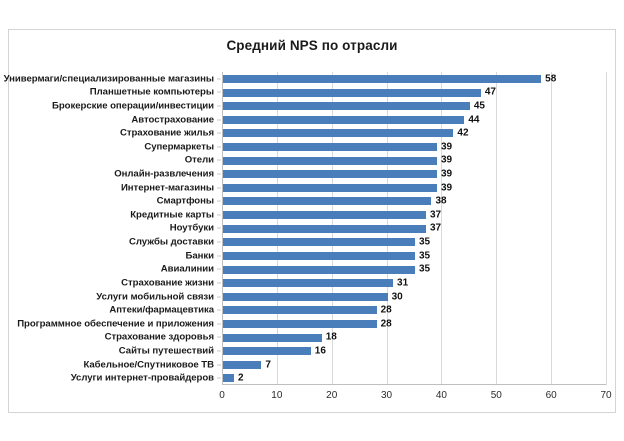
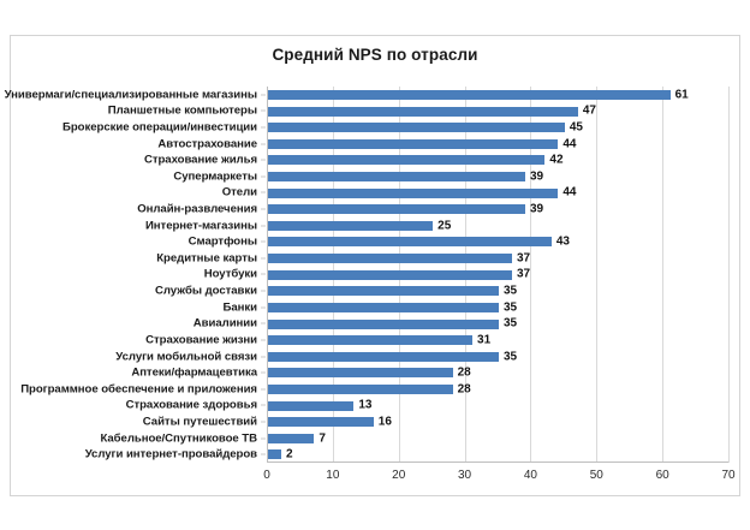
Универмаги/специализированные магазины: 58 -> 61
Отели: 39 -> 44
Интернет-магазины: 39 -> 25
Смартфоны: 38 -> 43
Услуги мобильной связи: 30 -> 35
Страхование здоровья: 18 -> 13
